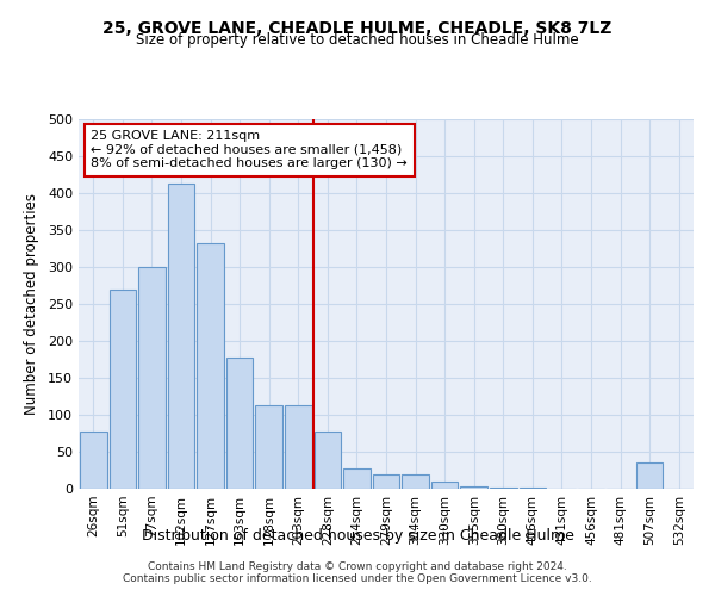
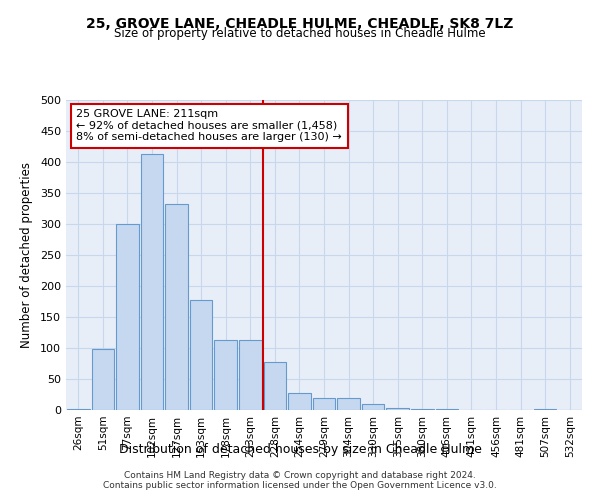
26sqm: 78 -> 2
51sqm: 270 -> 98
507sqm: 36 -> 1
